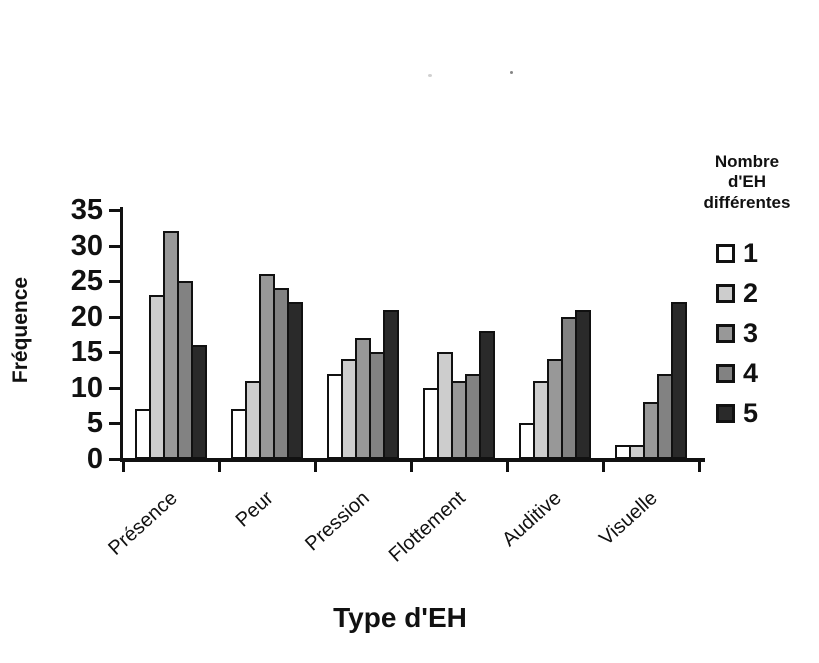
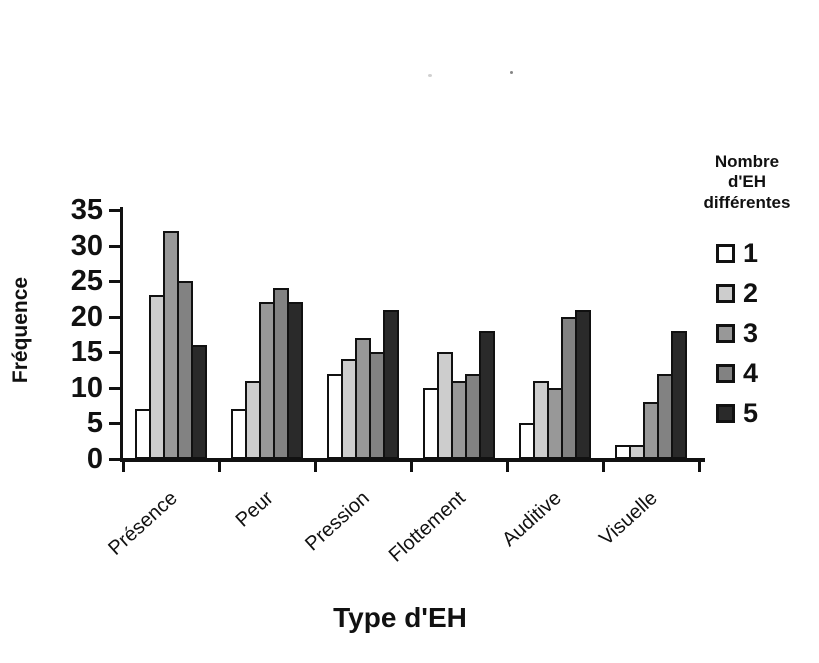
3/Peur: 26 -> 22
3/Auditive: 14 -> 10
5/Visuelle: 22 -> 18
